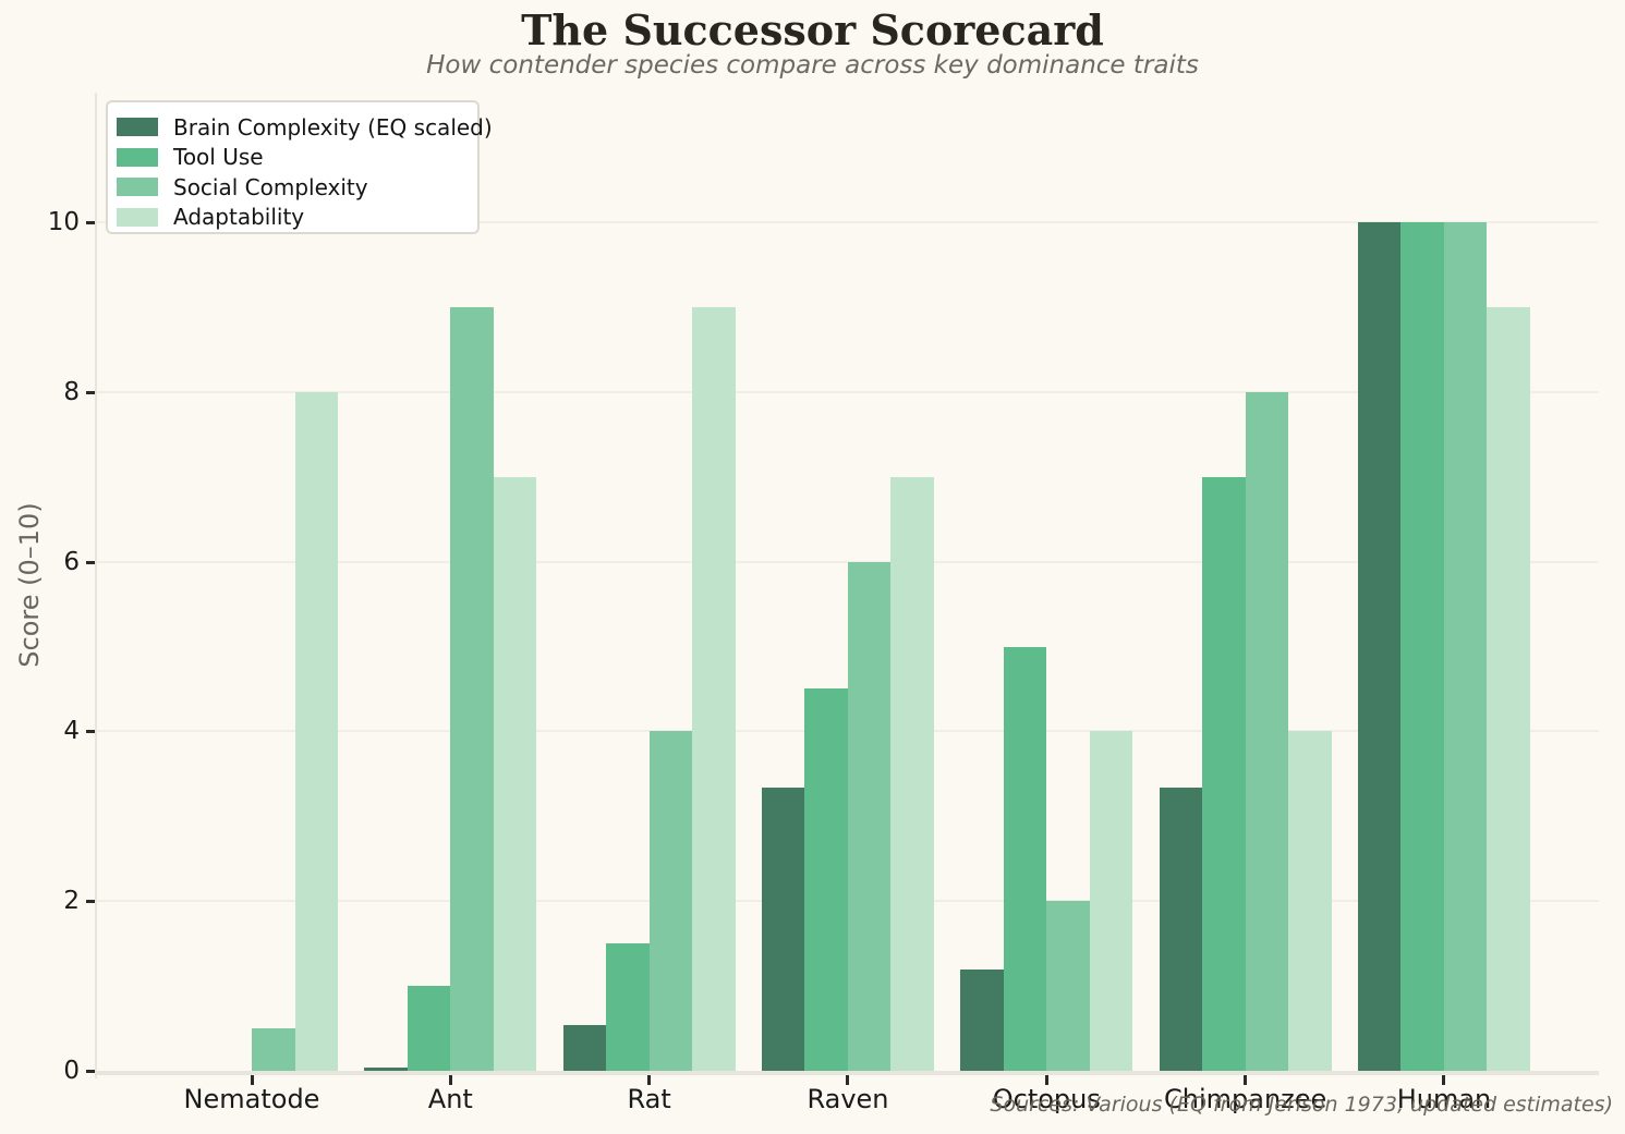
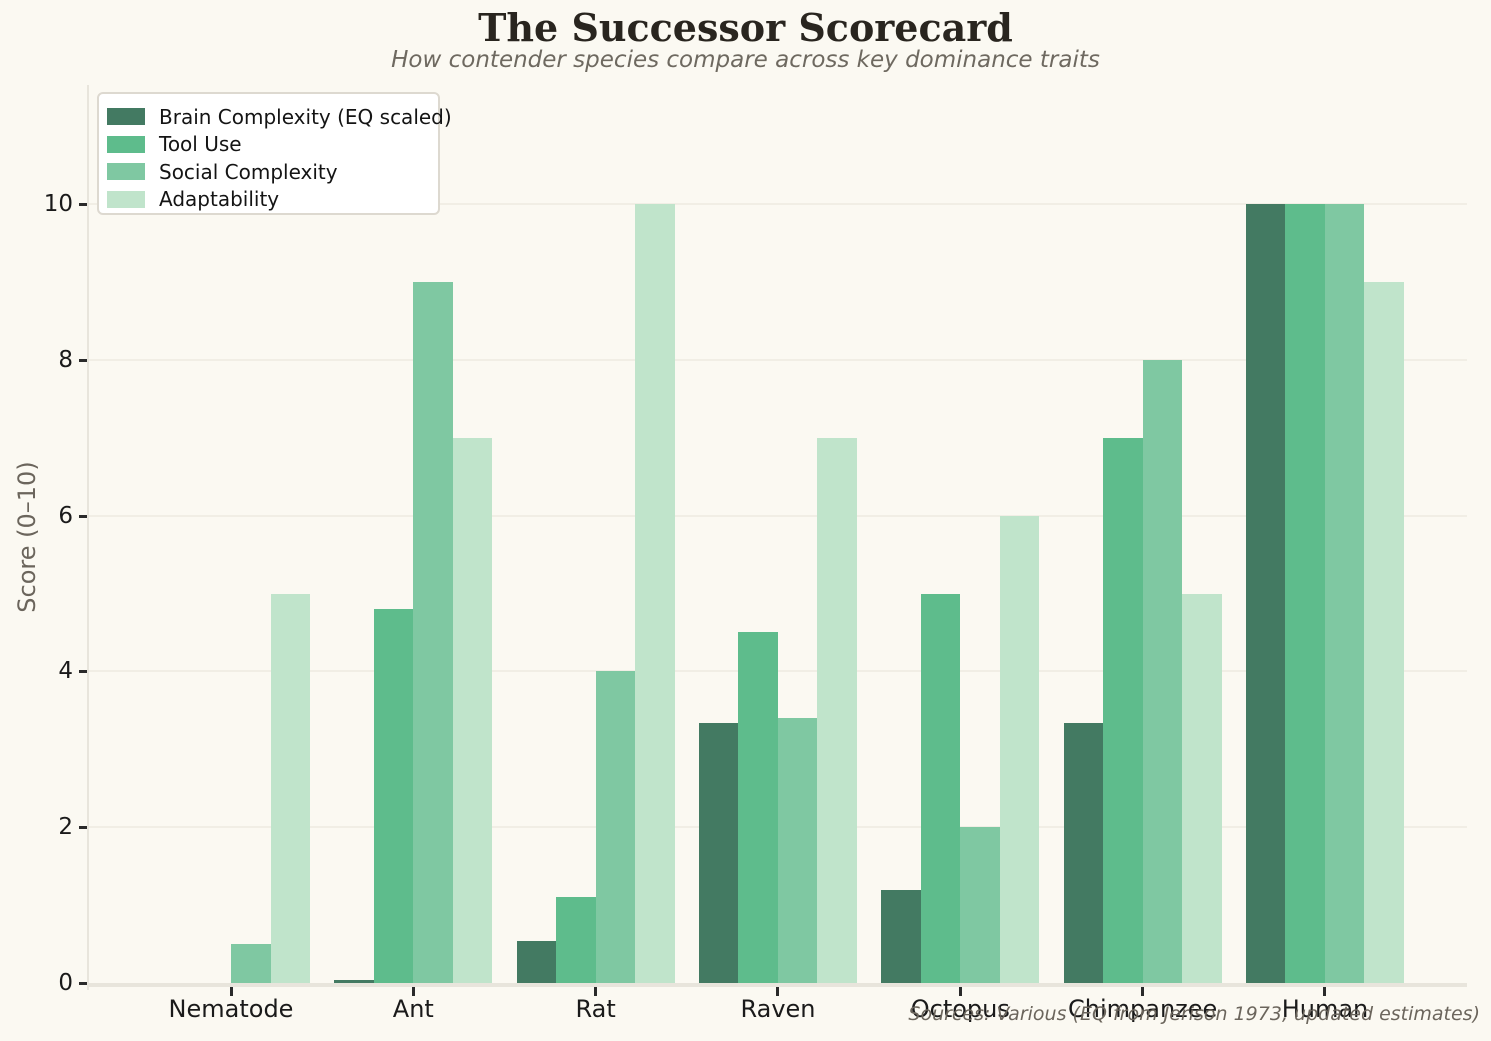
Adaptability/Nematode: 8 -> 5
Tool Use/Ant: 1.0 -> 4.8
Tool Use/Rat: 1.5 -> 1.1
Adaptability/Rat: 9 -> 10
Social Complexity/Raven: 6.0 -> 3.4
Adaptability/Octopus: 4 -> 6
Adaptability/Chimpanzee: 4 -> 5
